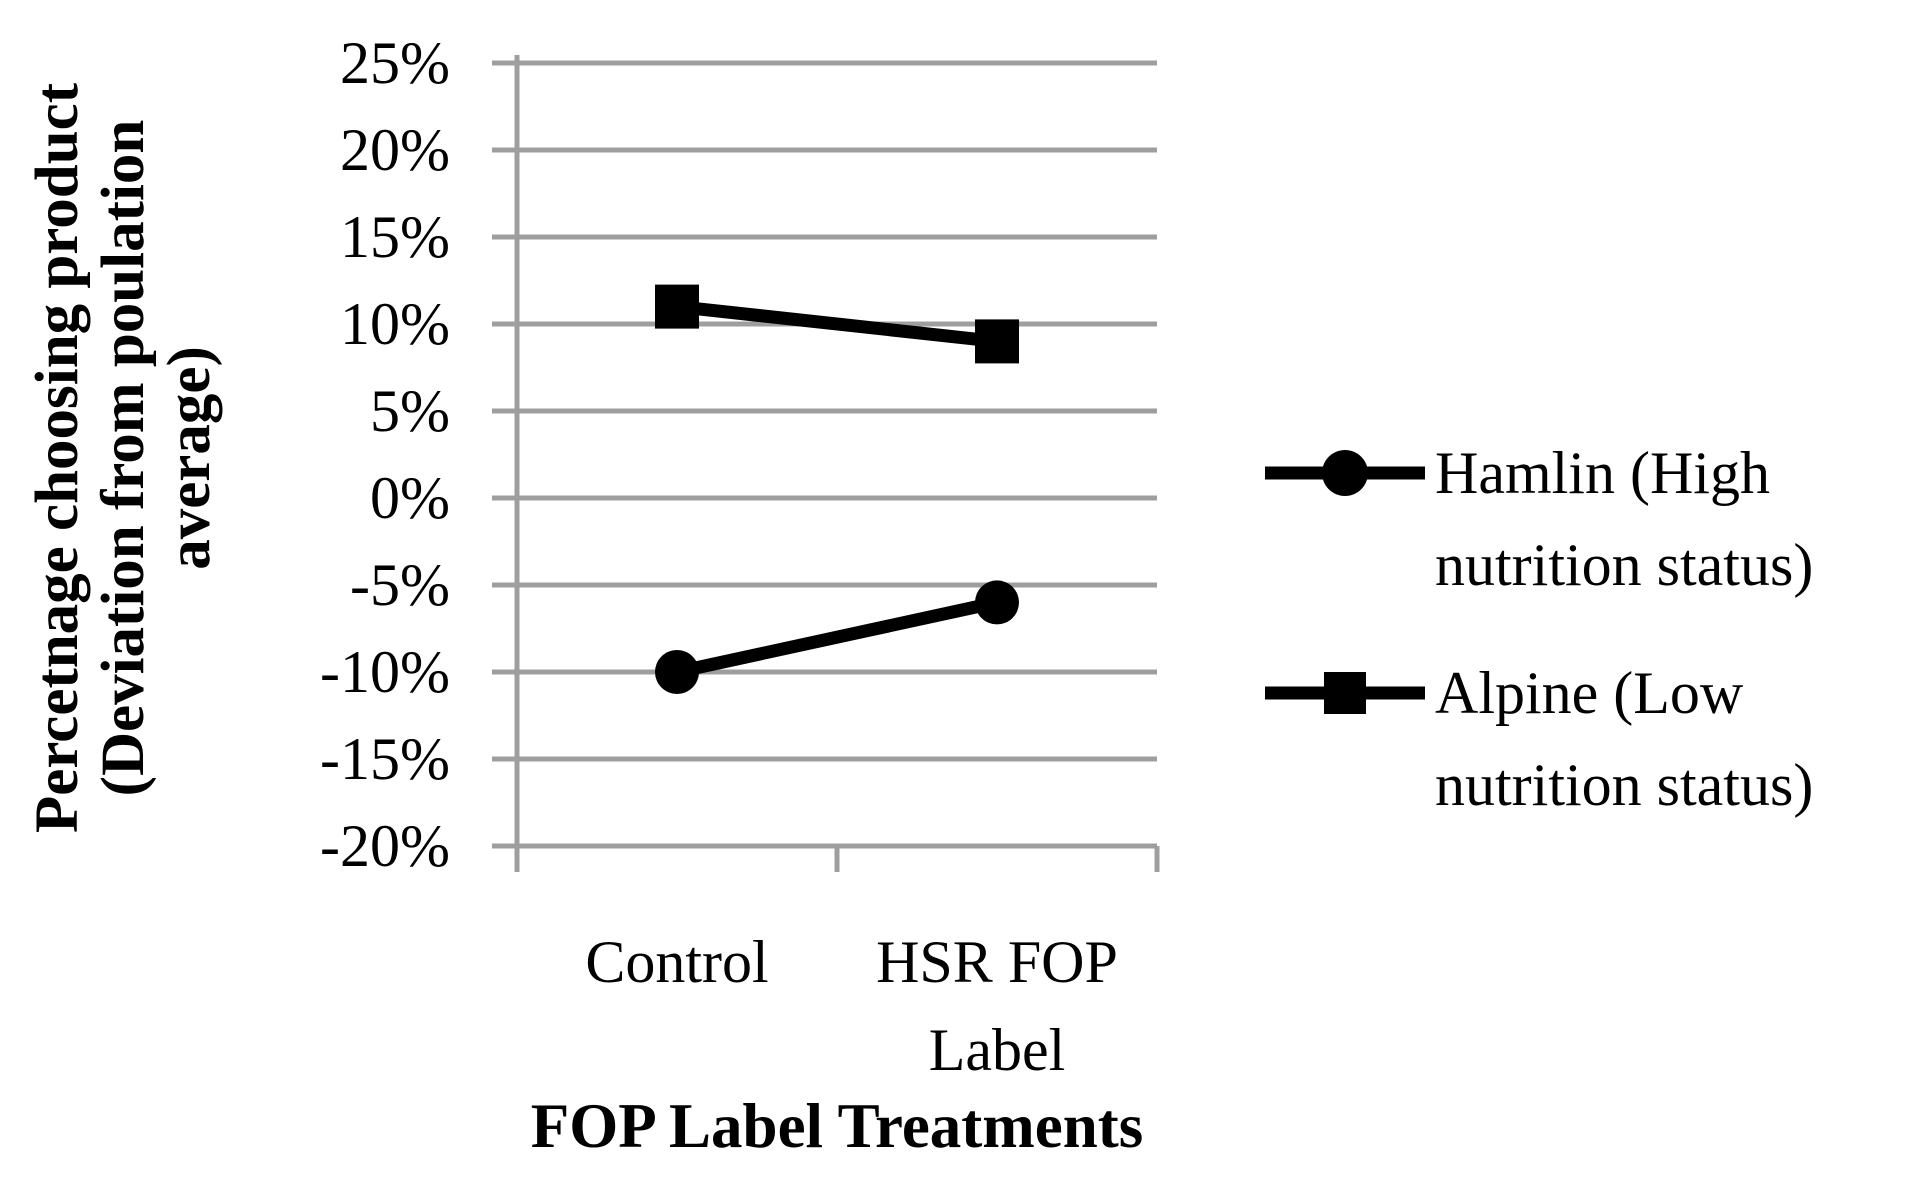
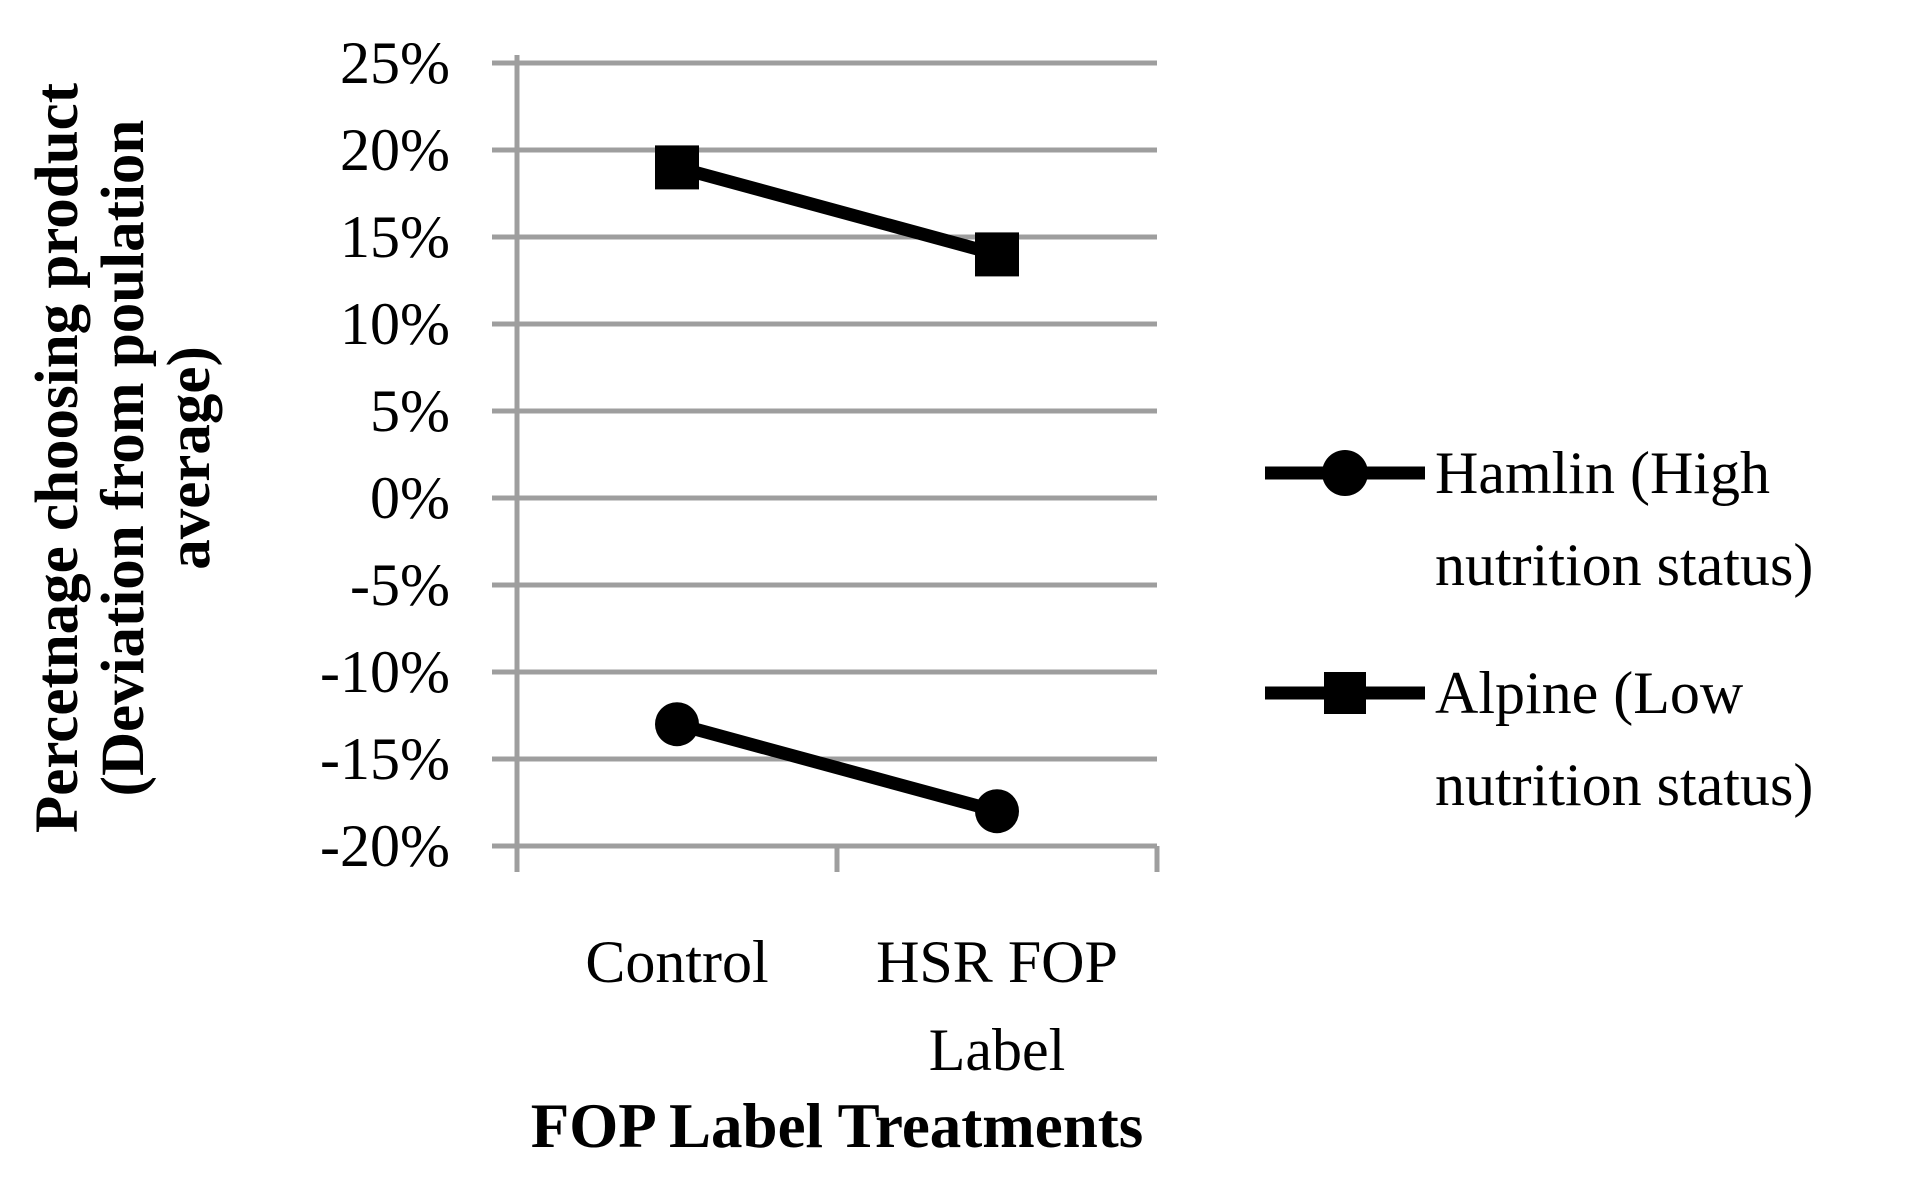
Hamlin (High nutrition status)/Control: -10% -> -13%
Alpine (Low nutrition status)/Control: 11% -> 19%
Hamlin (High nutrition status)/HSR FOP Label: -6% -> -18%
Alpine (Low nutrition status)/HSR FOP Label: 9% -> 14%
